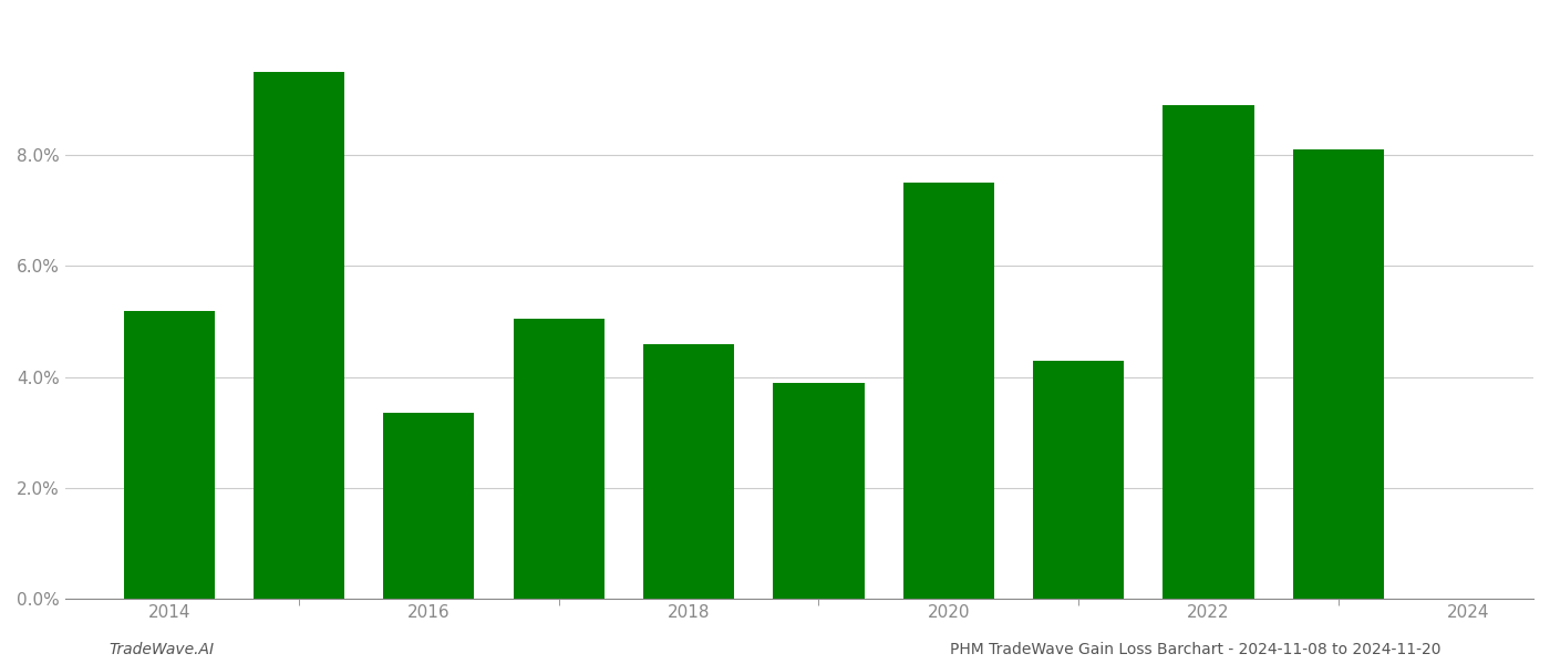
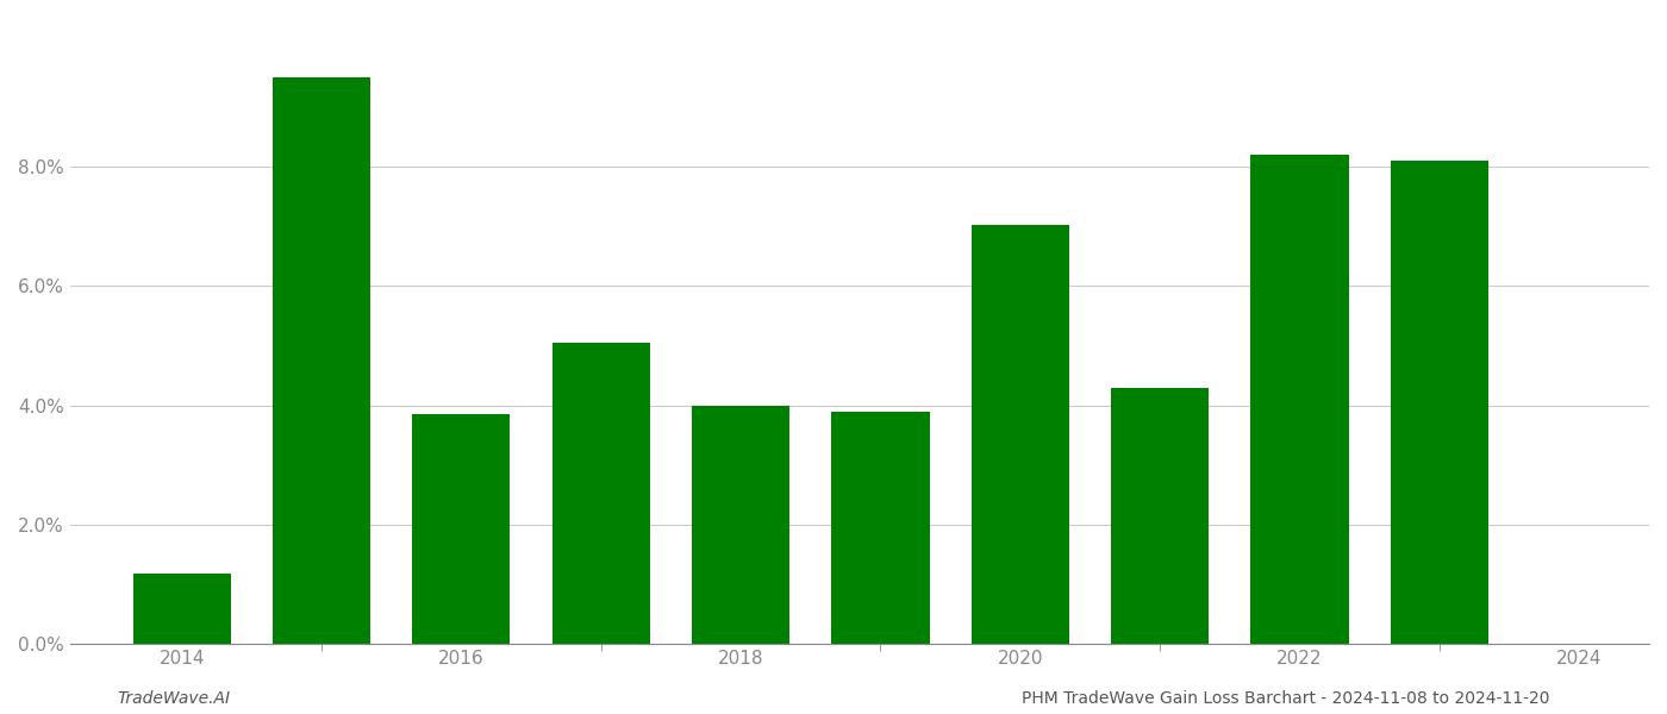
2014: 5.20% -> 1.18%
2016: 3.35% -> 3.86%
2018: 4.60% -> 4.00%
2020: 7.50% -> 7.02%
2022: 8.90% -> 8.20%
